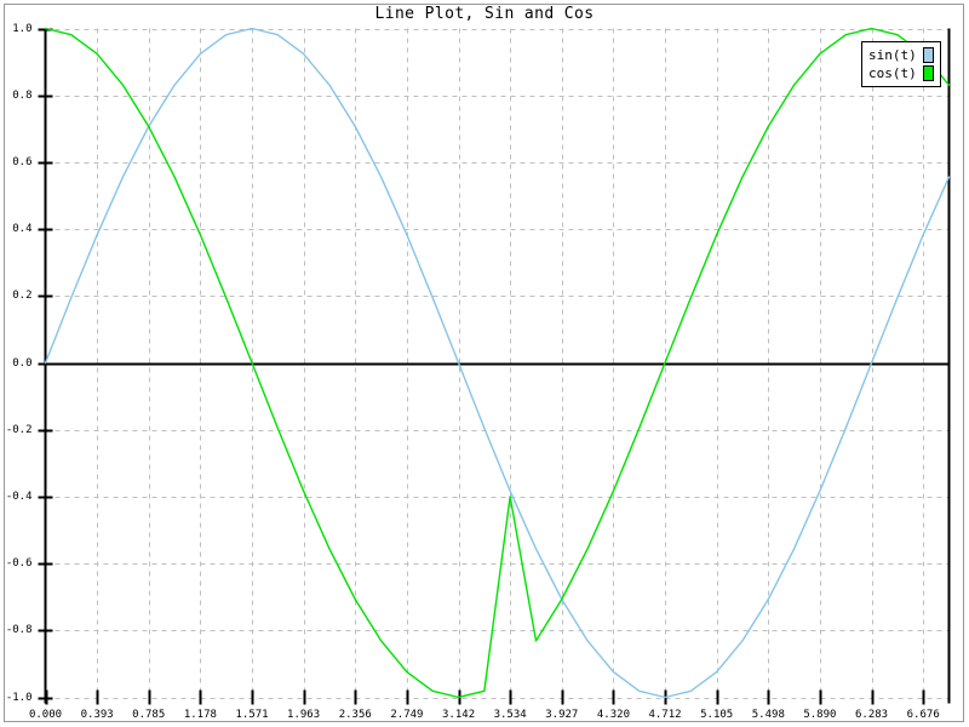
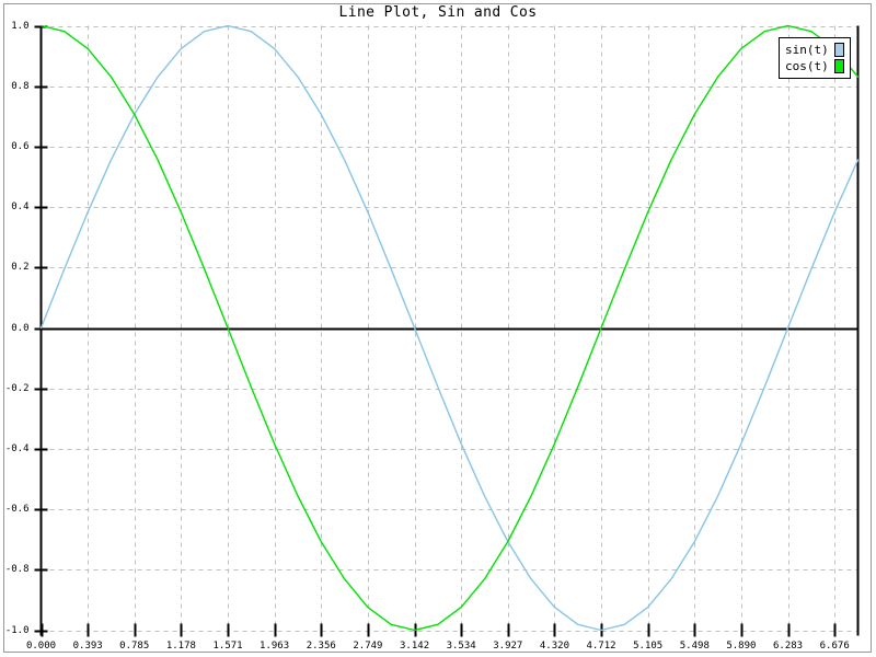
cos(t)/3.534: -0.40 -> -0.92
